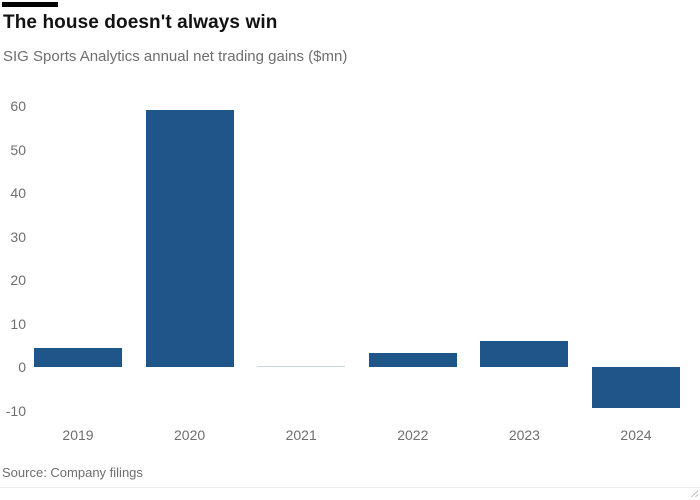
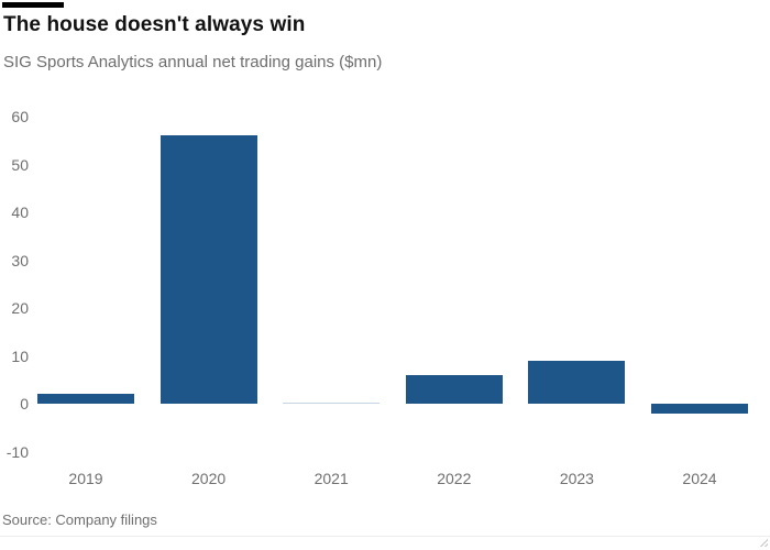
2019: 4 -> 2
2020: 59 -> 56
2022: 3 -> 6
2023: 6 -> 9
2024: -10 -> -2
